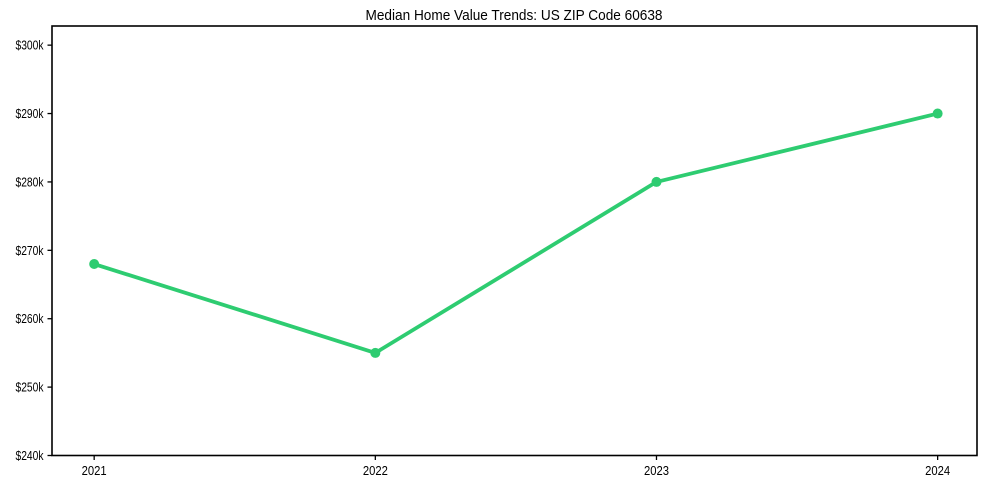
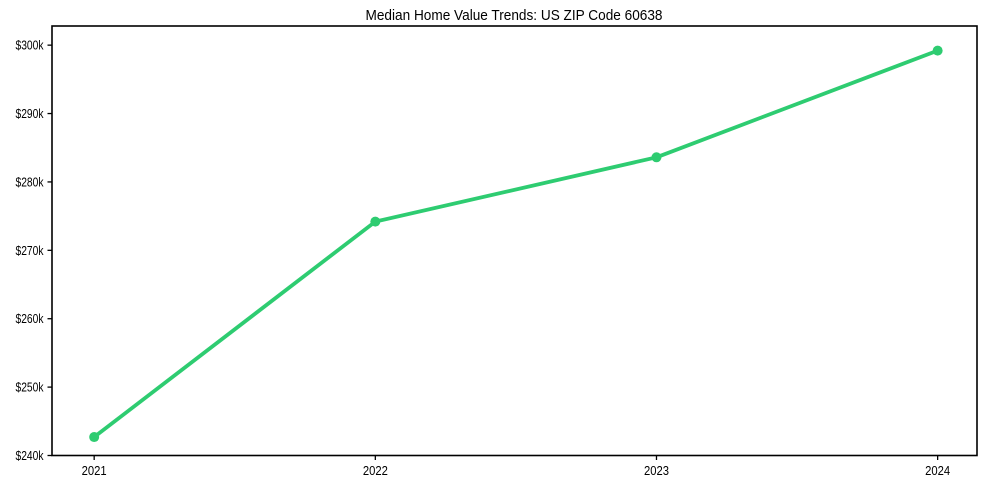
2021: $268k -> $243k
2022: $255k -> $274k
2023: $280k -> $284k
2024: $290k -> $299k
